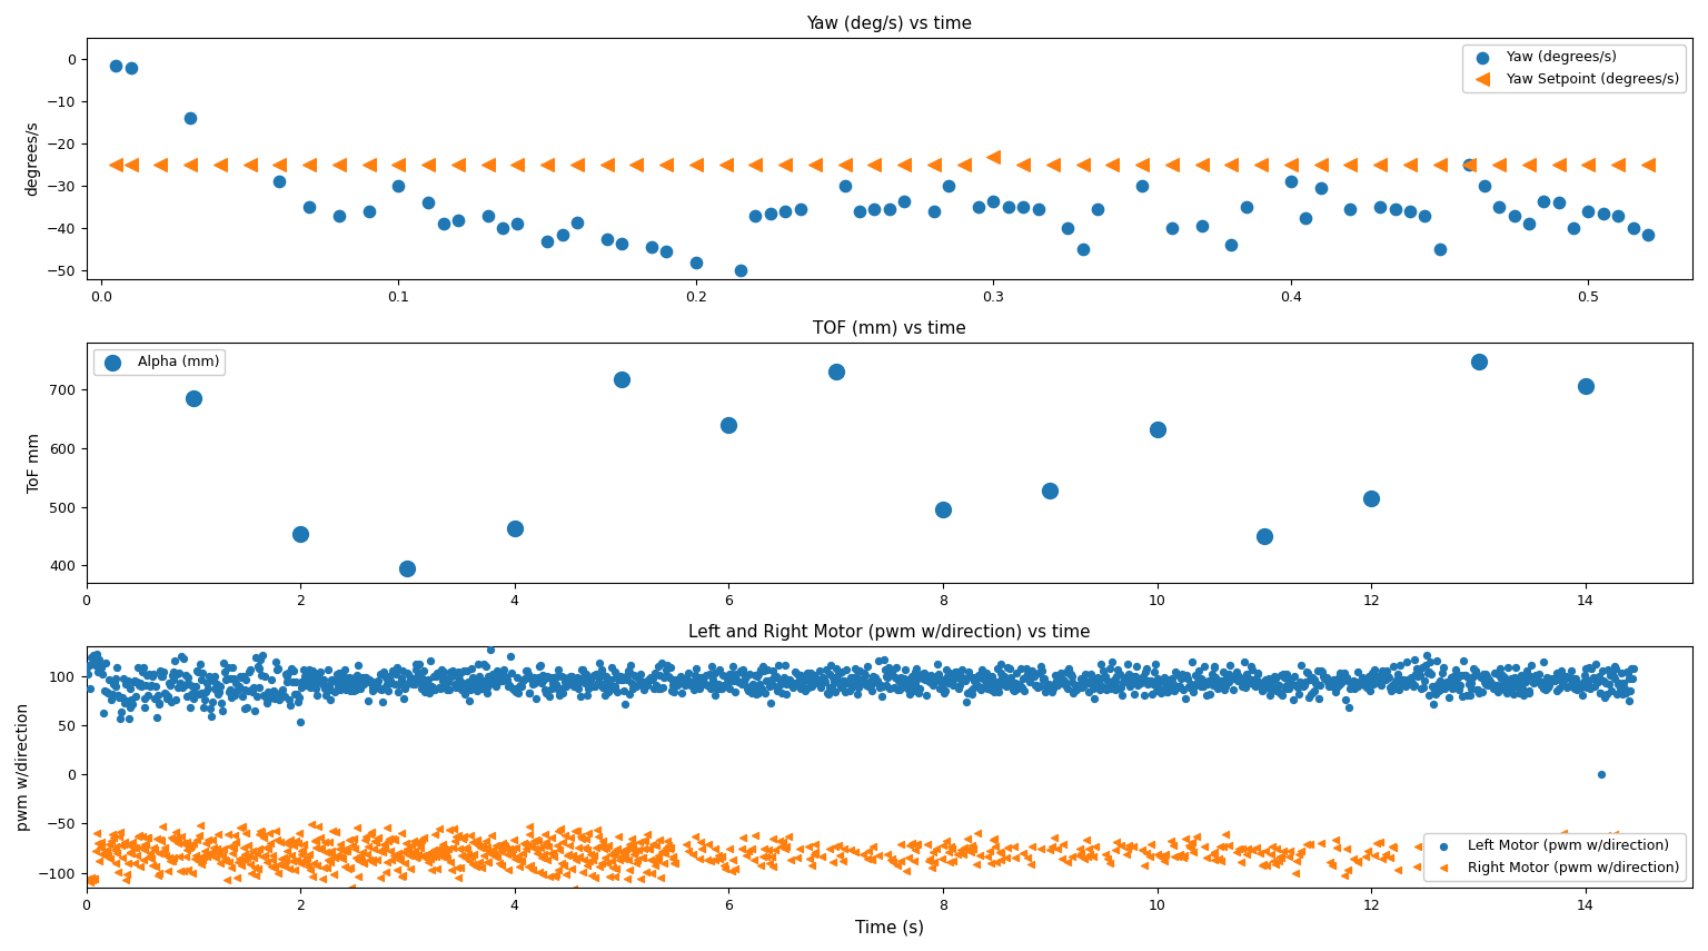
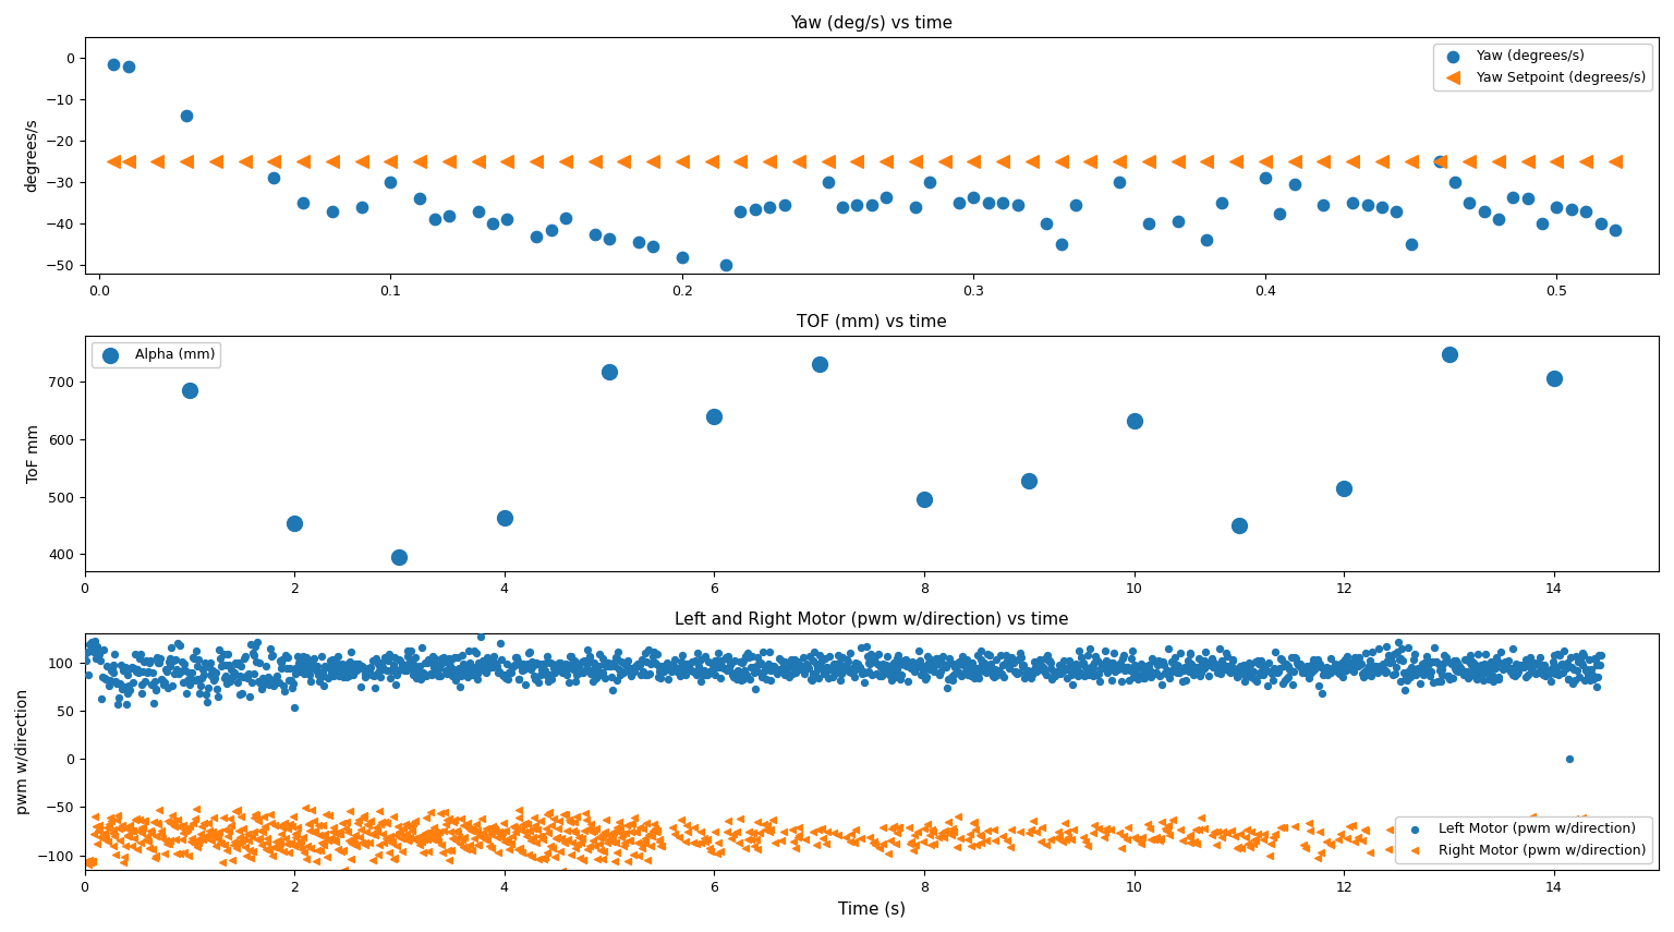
Yaw (deg/s) vs time/Yaw Setpoint (degrees/s)/0.3: -23 -> -25
